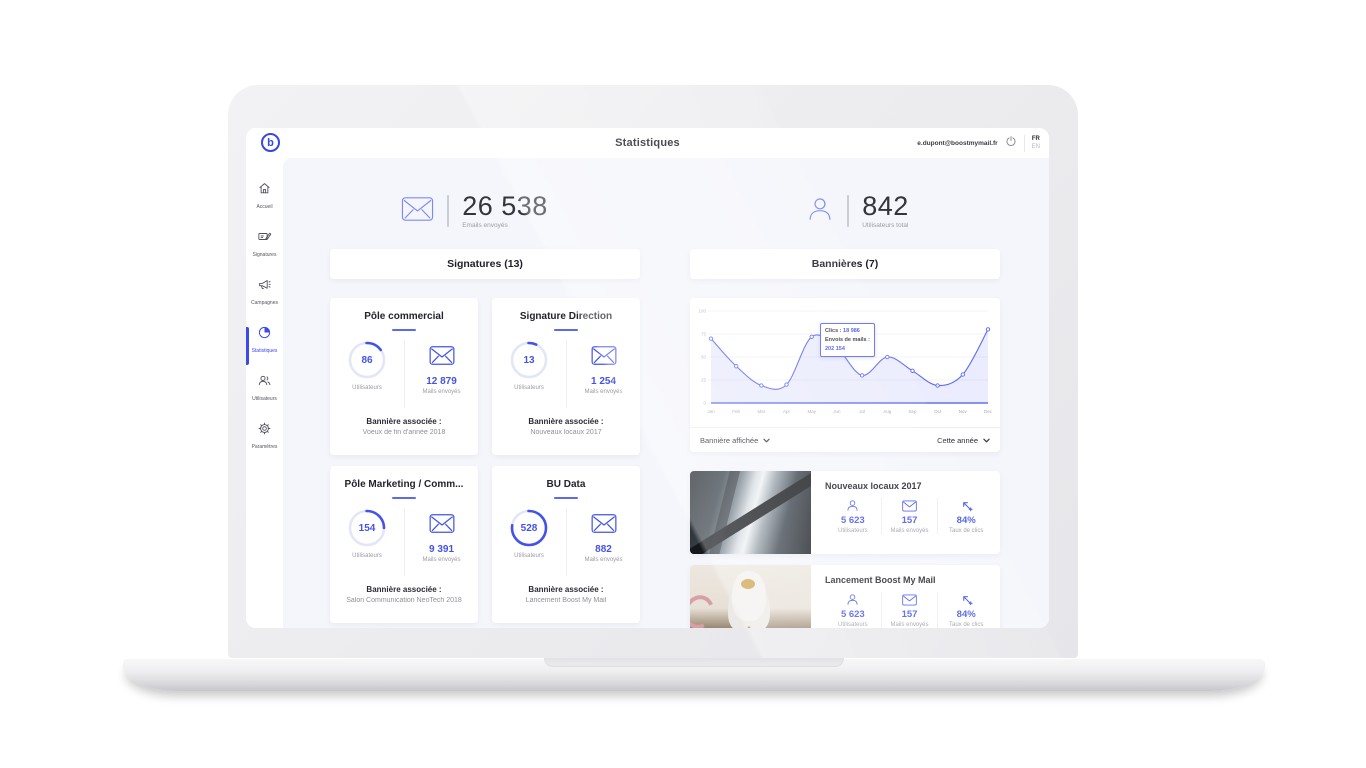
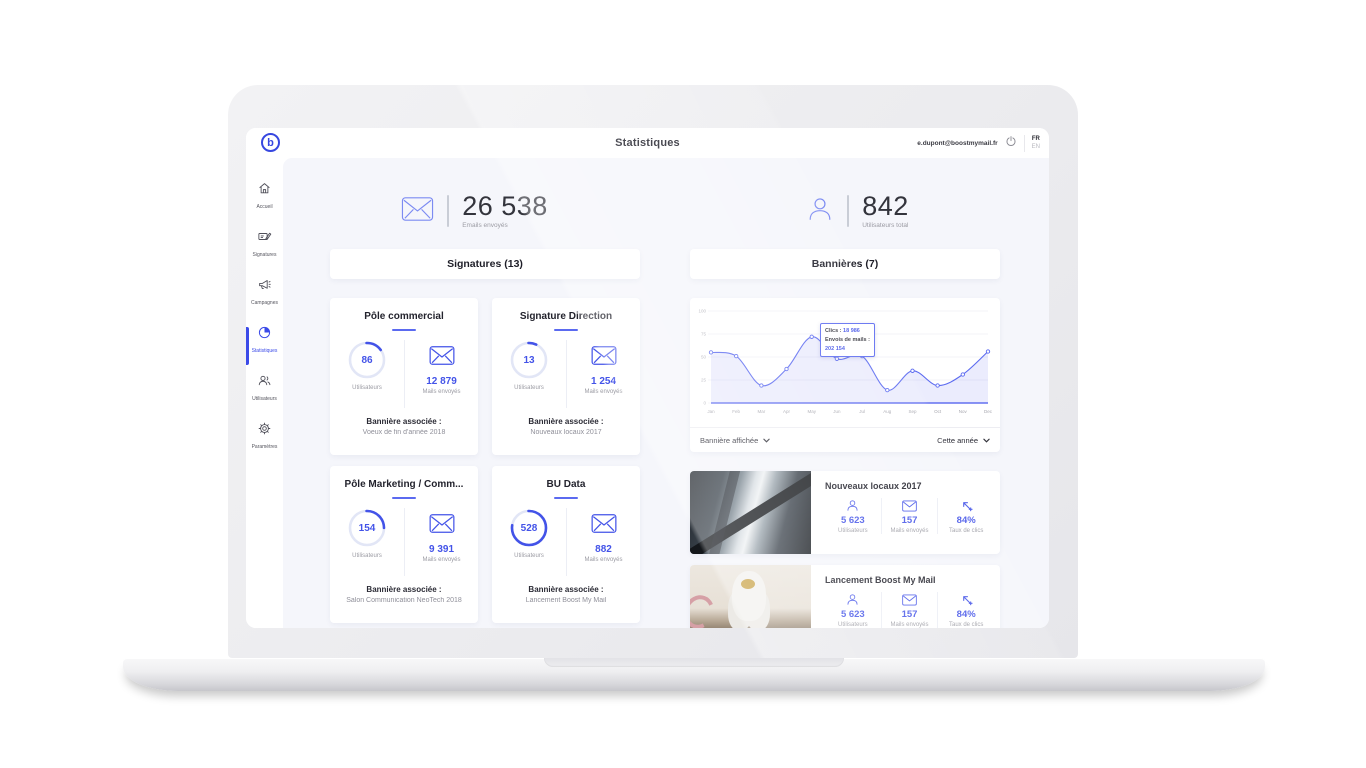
Jan: 70 -> 60
Feb: 40 -> 50
Apr: 20 -> 40
Jun: 60 -> 50
Jul: 30 -> 50
Aug: 50 -> 10
Dec: 80 -> 60
